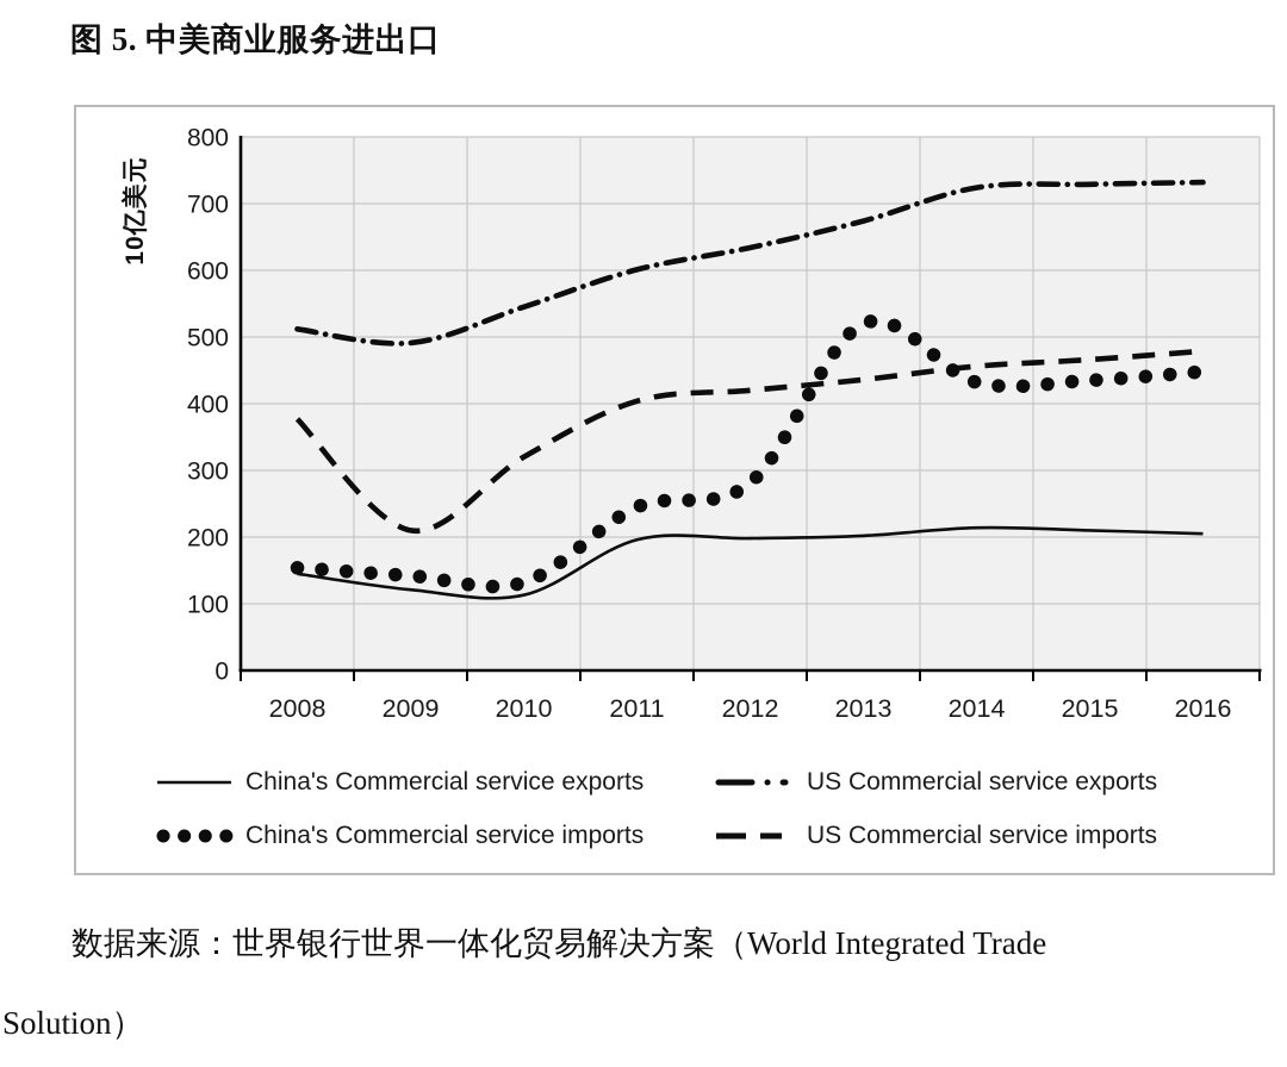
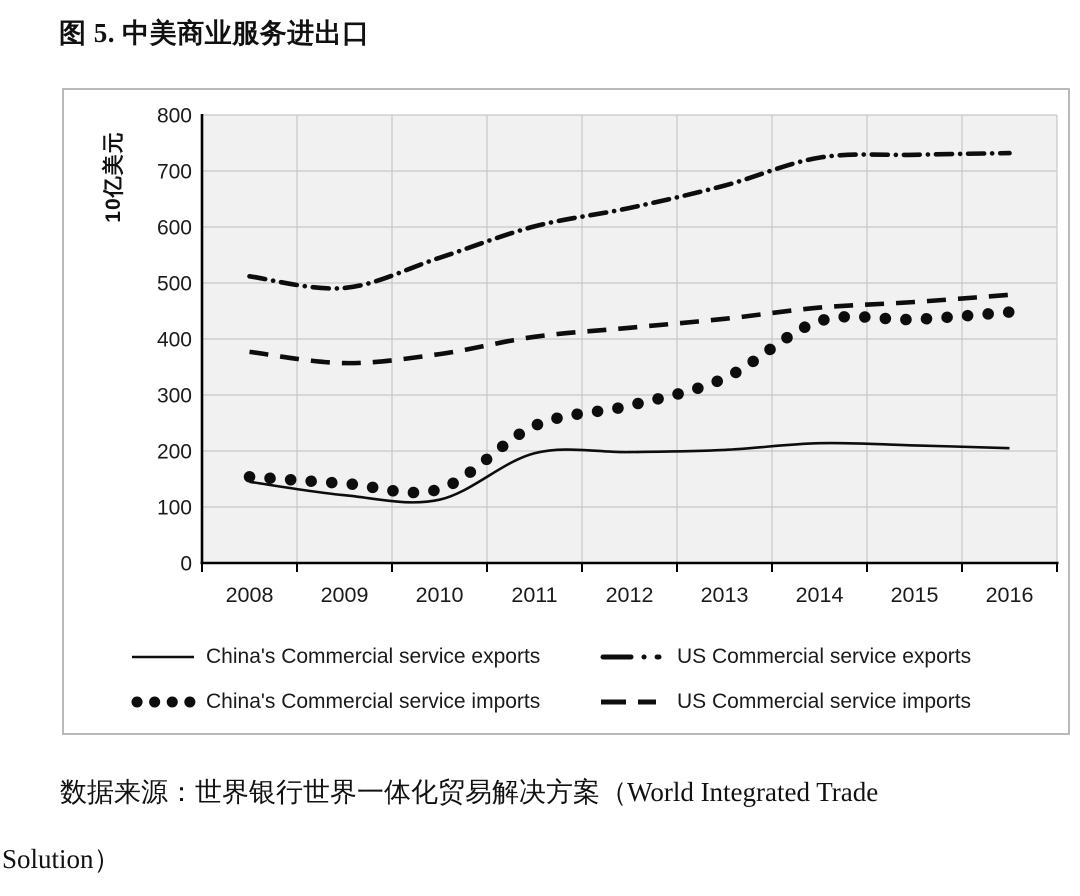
US Commercial service imports/2009: 210 -> 360
US Commercial service imports/2010: 320 -> 370
China's Commercial service imports/2013: 520 -> 330
